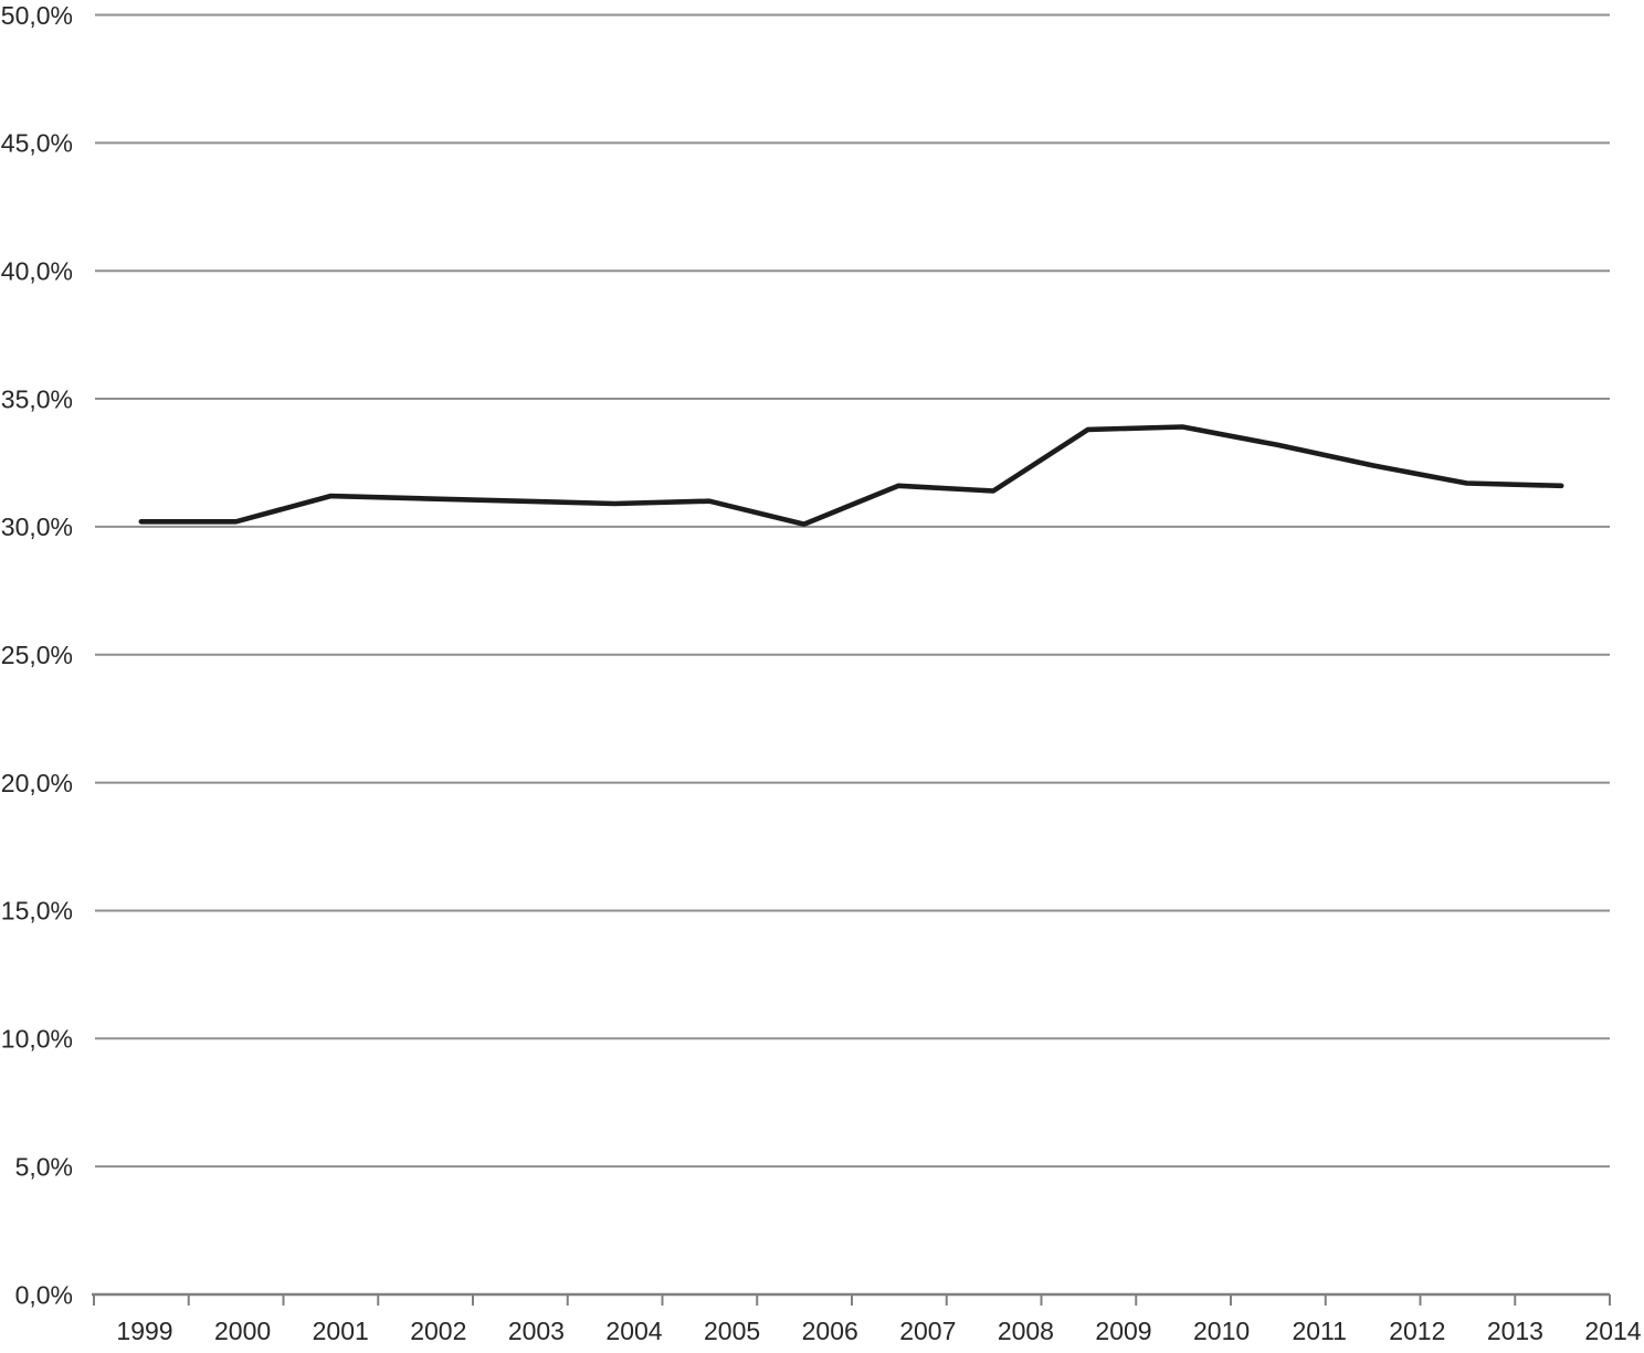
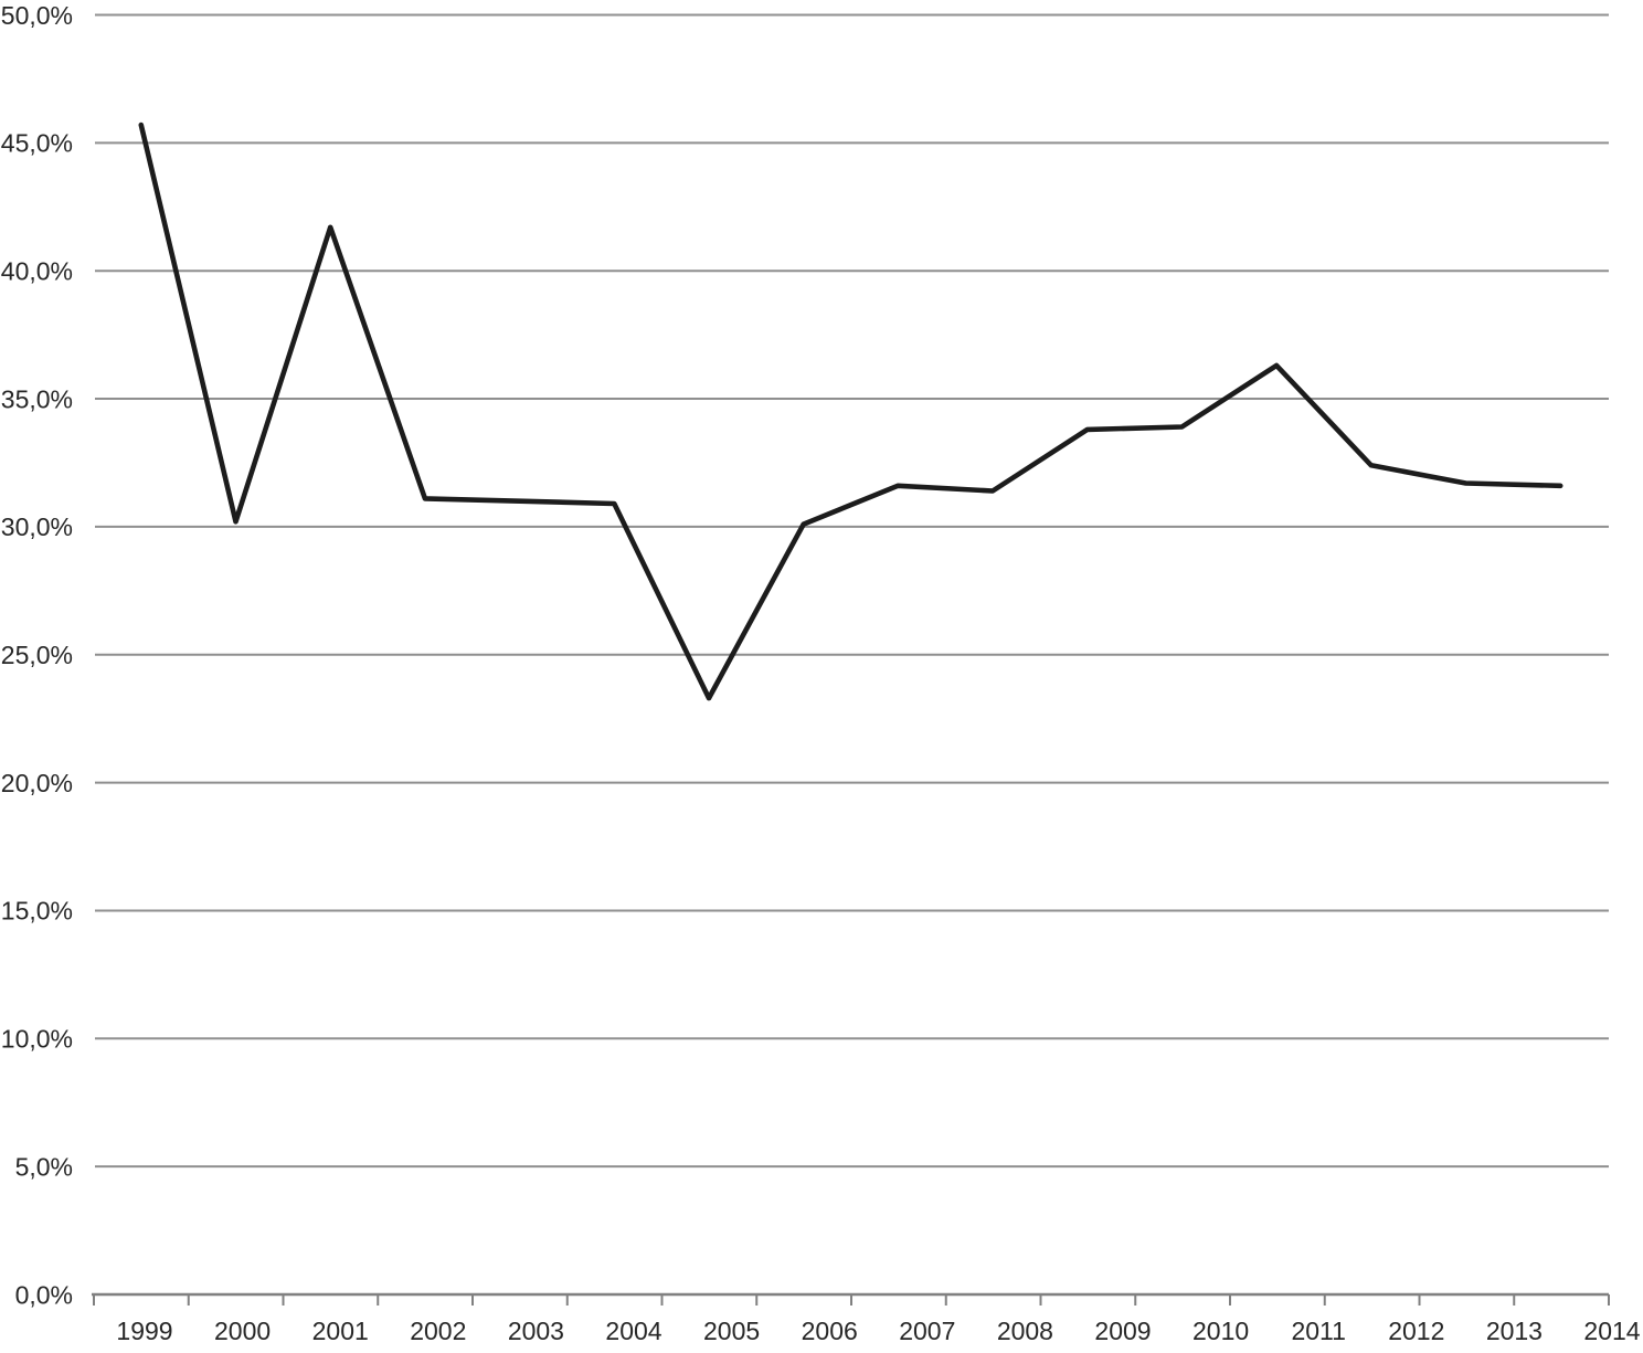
1999: 30,2% -> 45,7%
2001: 31,2% -> 41,7%
2005: 31,0% -> 23,3%
2011: 33,2% -> 36,3%
